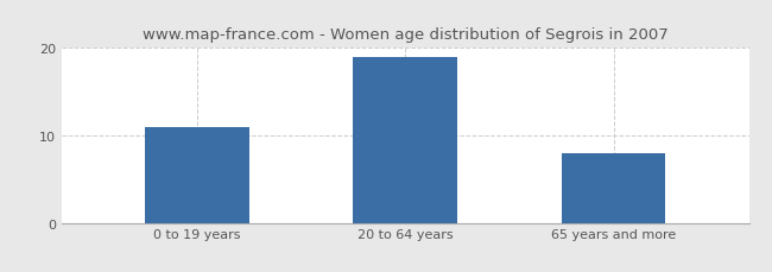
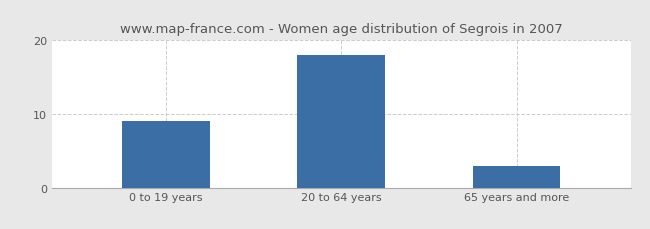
0 to 19 years: 11 -> 9
20 to 64 years: 19 -> 18
65 years and more: 8 -> 3
